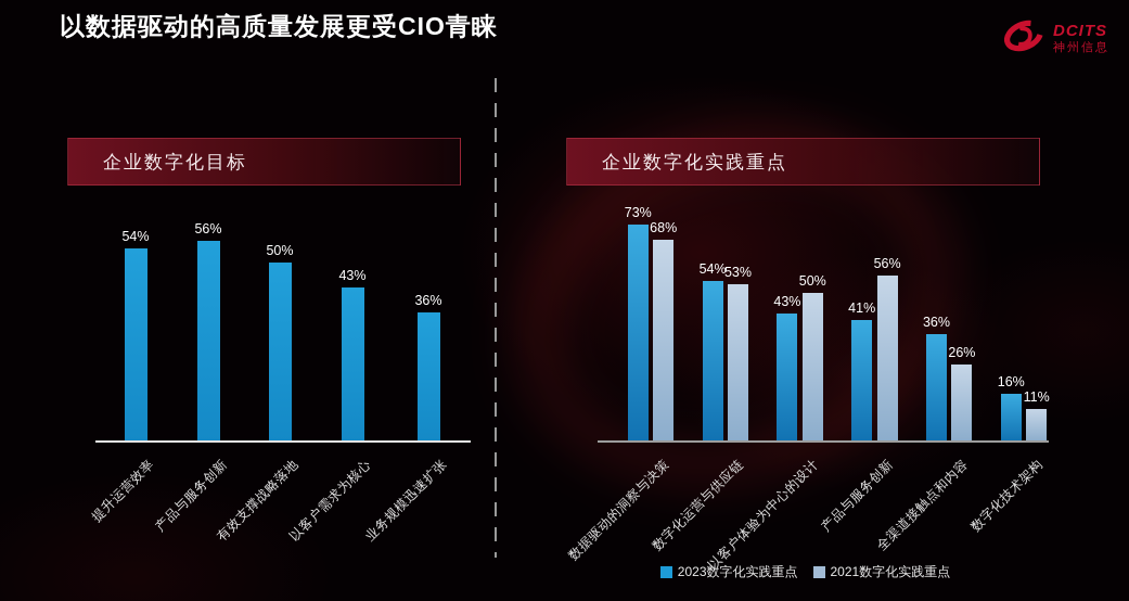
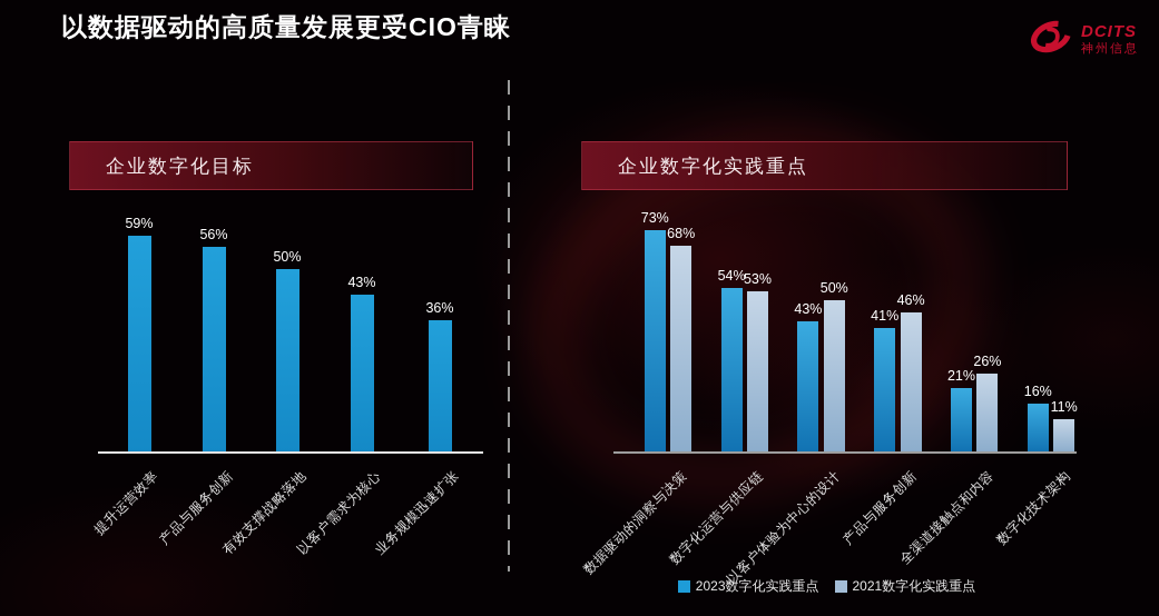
企业数字化目标/提升运营效率: 54% -> 59%
企业数字化实践重点/2021数字化实践重点/产品与服务创新: 56% -> 46%
企业数字化实践重点/2023数字化实践重点/全渠道接触点和内容: 36% -> 21%
